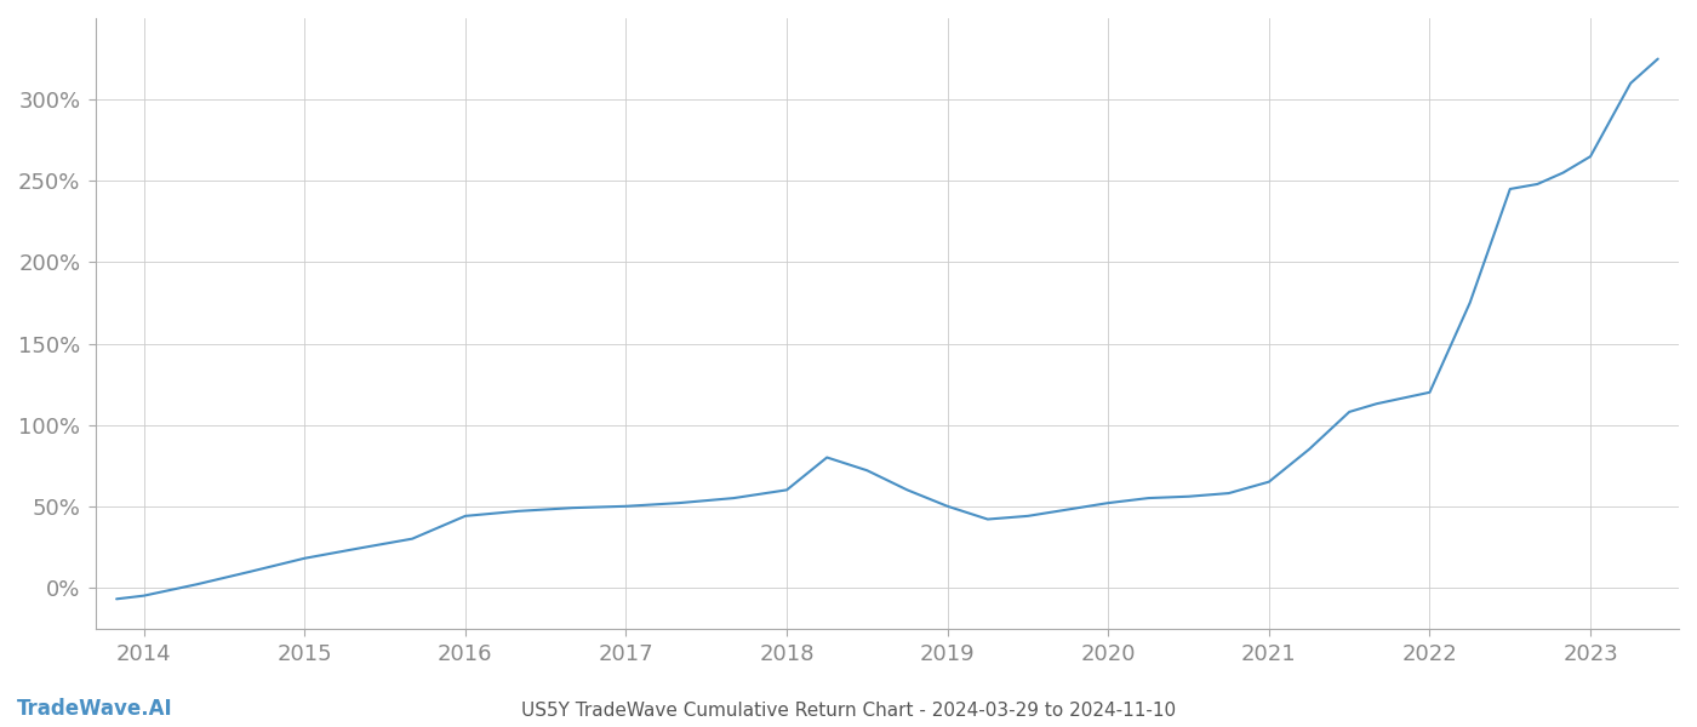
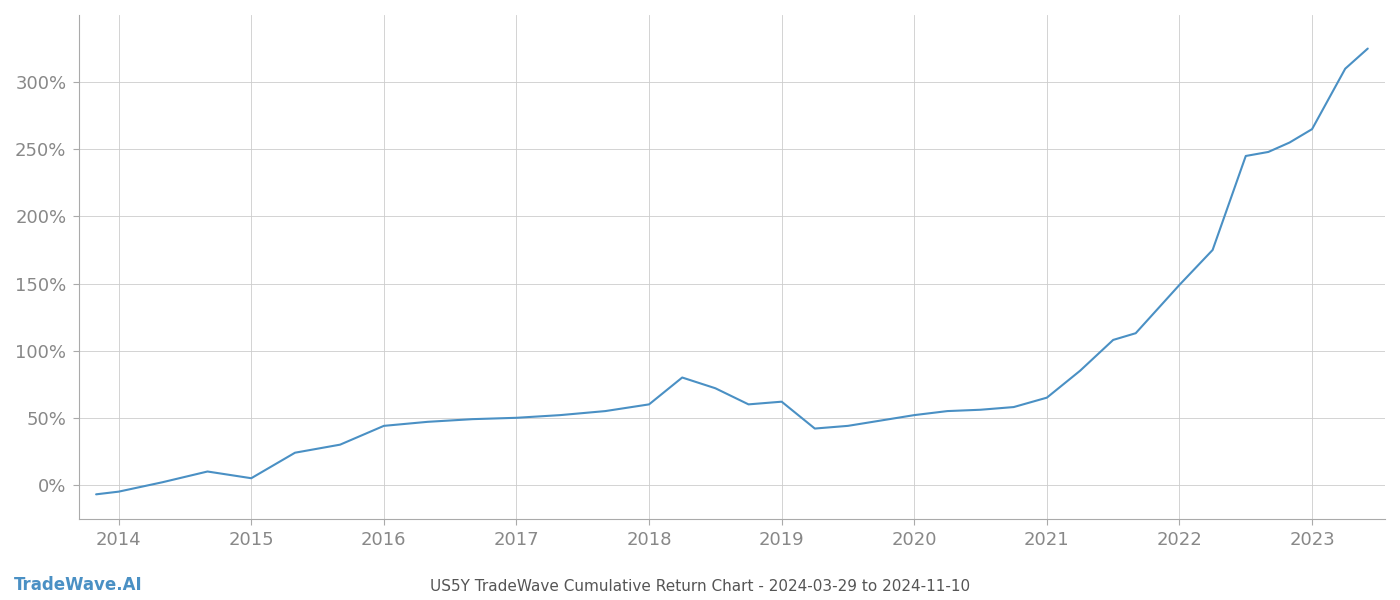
2015: 18% -> 5%
2019: 50% -> 62%
2022: 120% -> 149%
